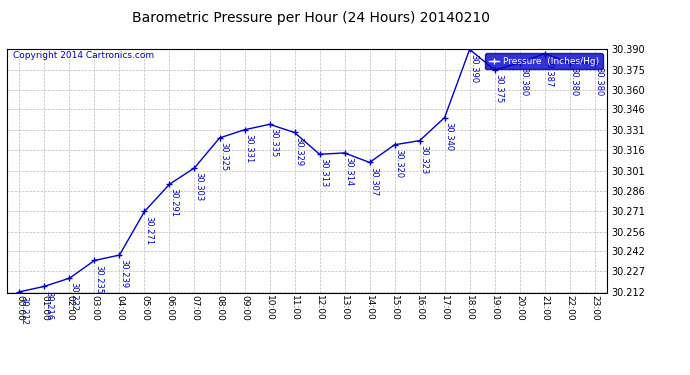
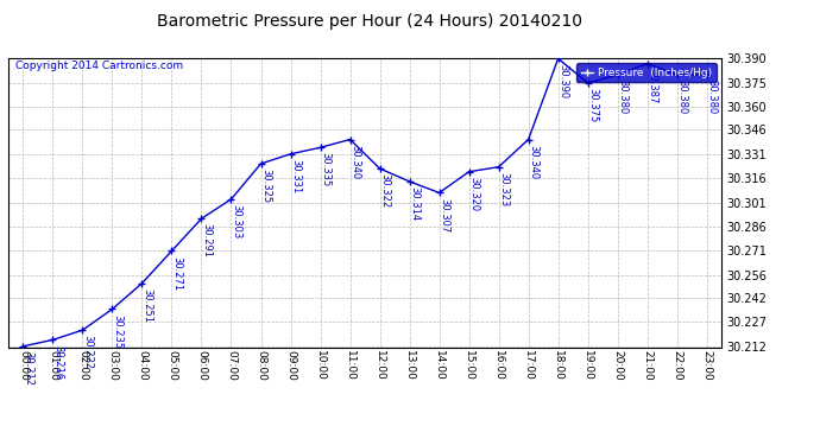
04:00: 30.239 -> 30.251
11:00: 30.329 -> 30.340
12:00: 30.313 -> 30.322
